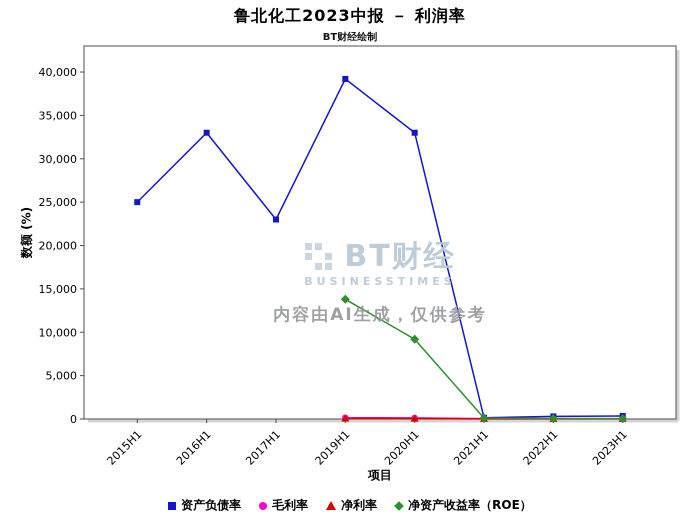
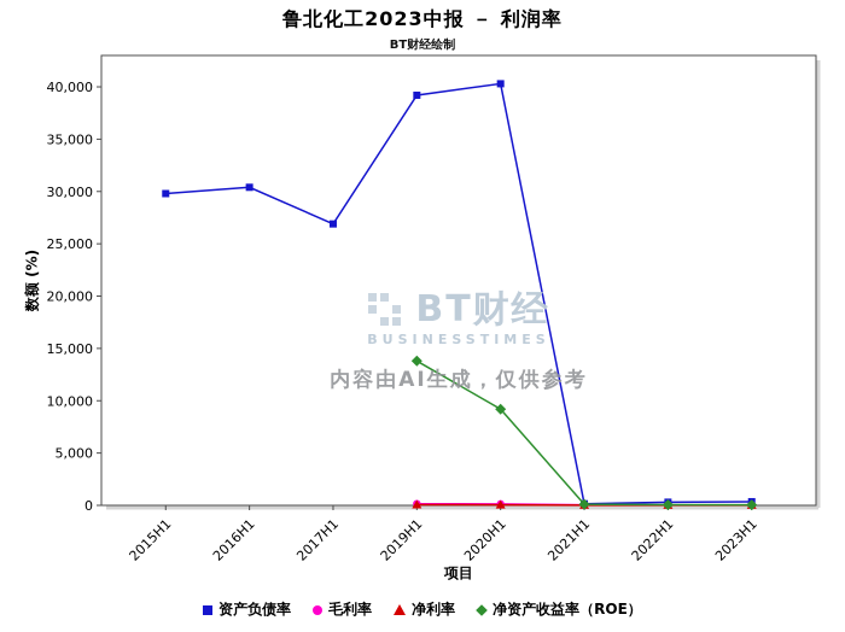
资产负债率/2015H1: 25000 -> 30000
资产负债率/2016H1: 33000 -> 30000
资产负债率/2017H1: 23000 -> 27000
资产负债率/2020H1: 33000 -> 40000
